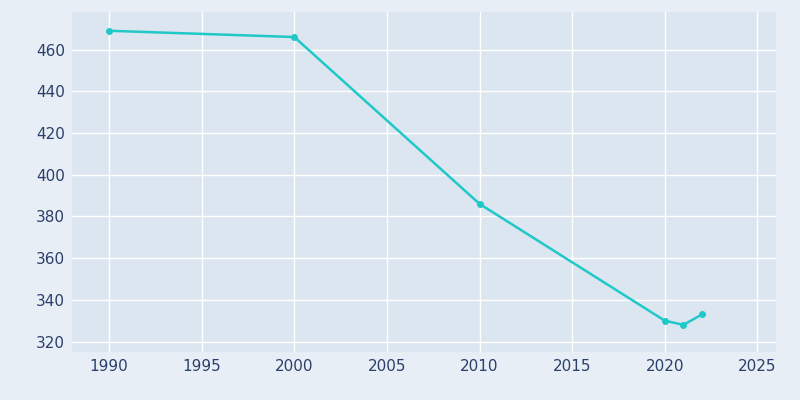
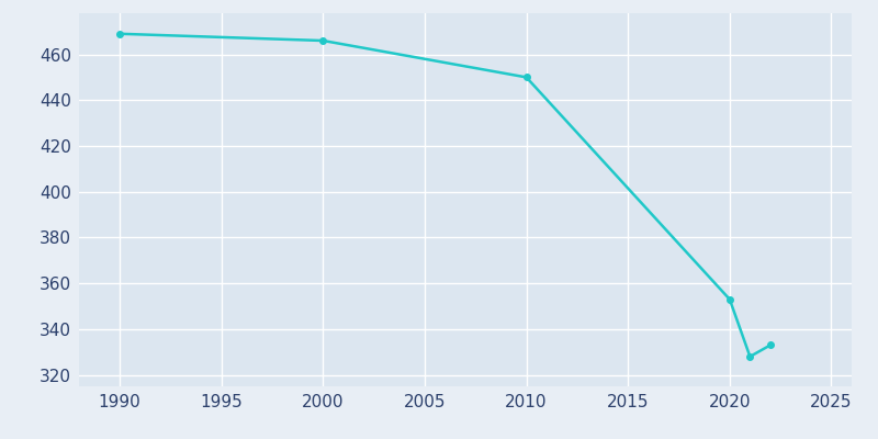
2010: 386 -> 450
2020: 330 -> 353
